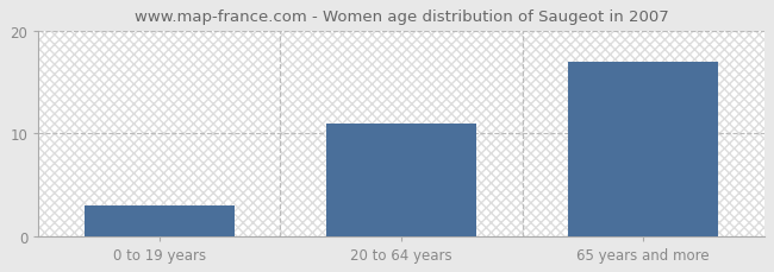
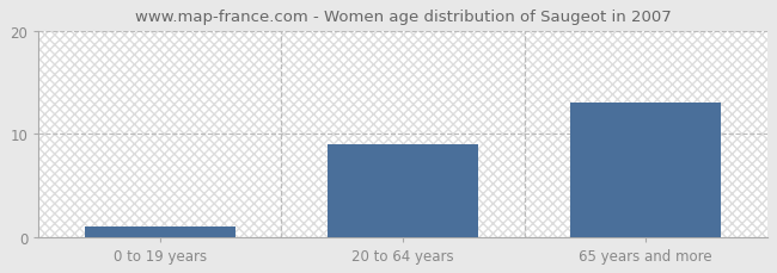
0 to 19 years: 3 -> 1
20 to 64 years: 11 -> 9
65 years and more: 17 -> 13
